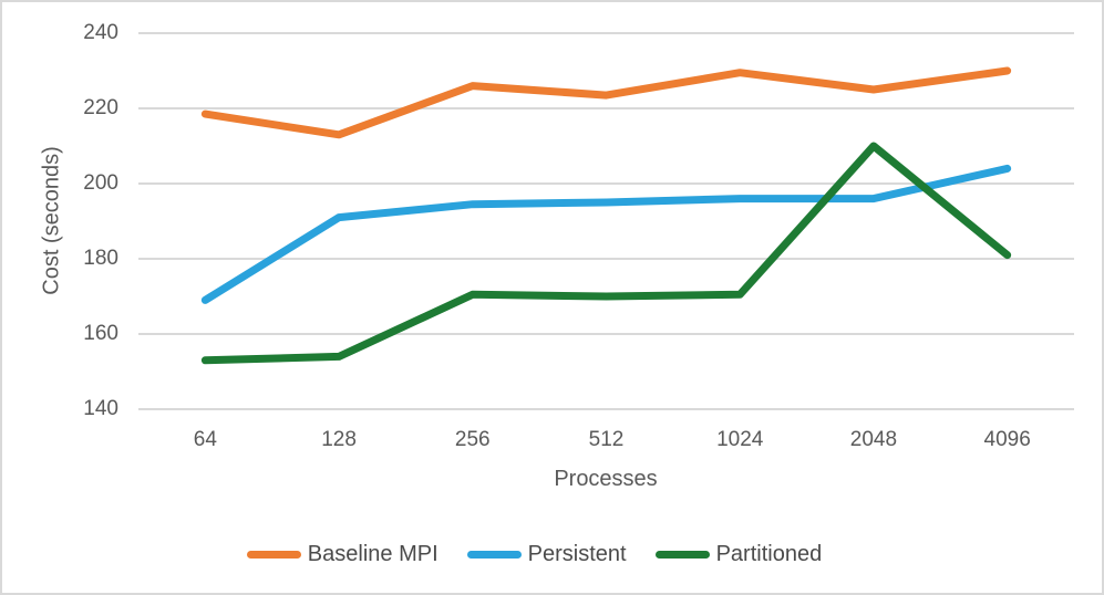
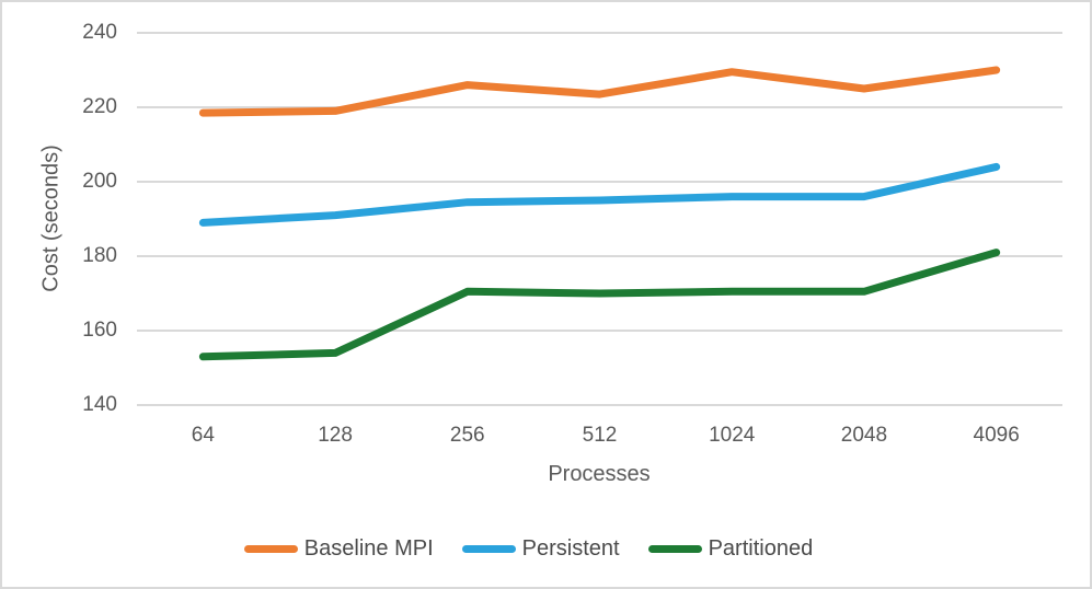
Persistent/64: 169 -> 189
Baseline MPI/128: 213 -> 219
Partitioned/2048: 210 -> 170
